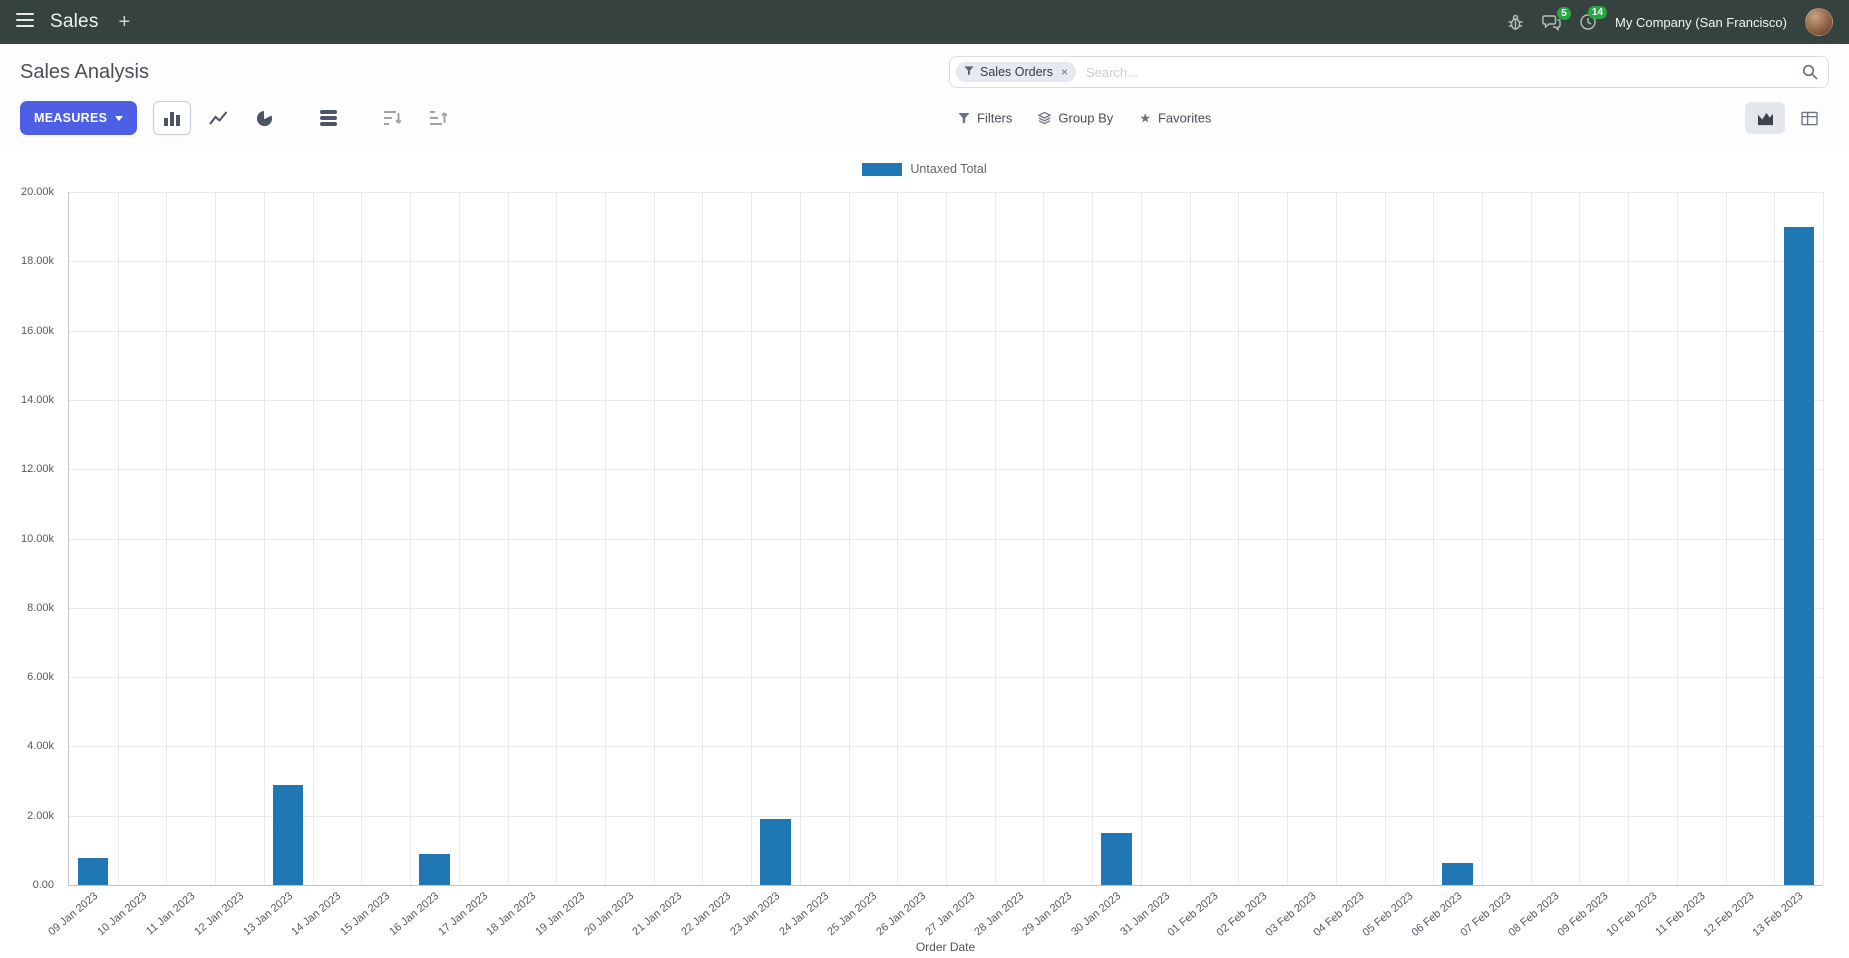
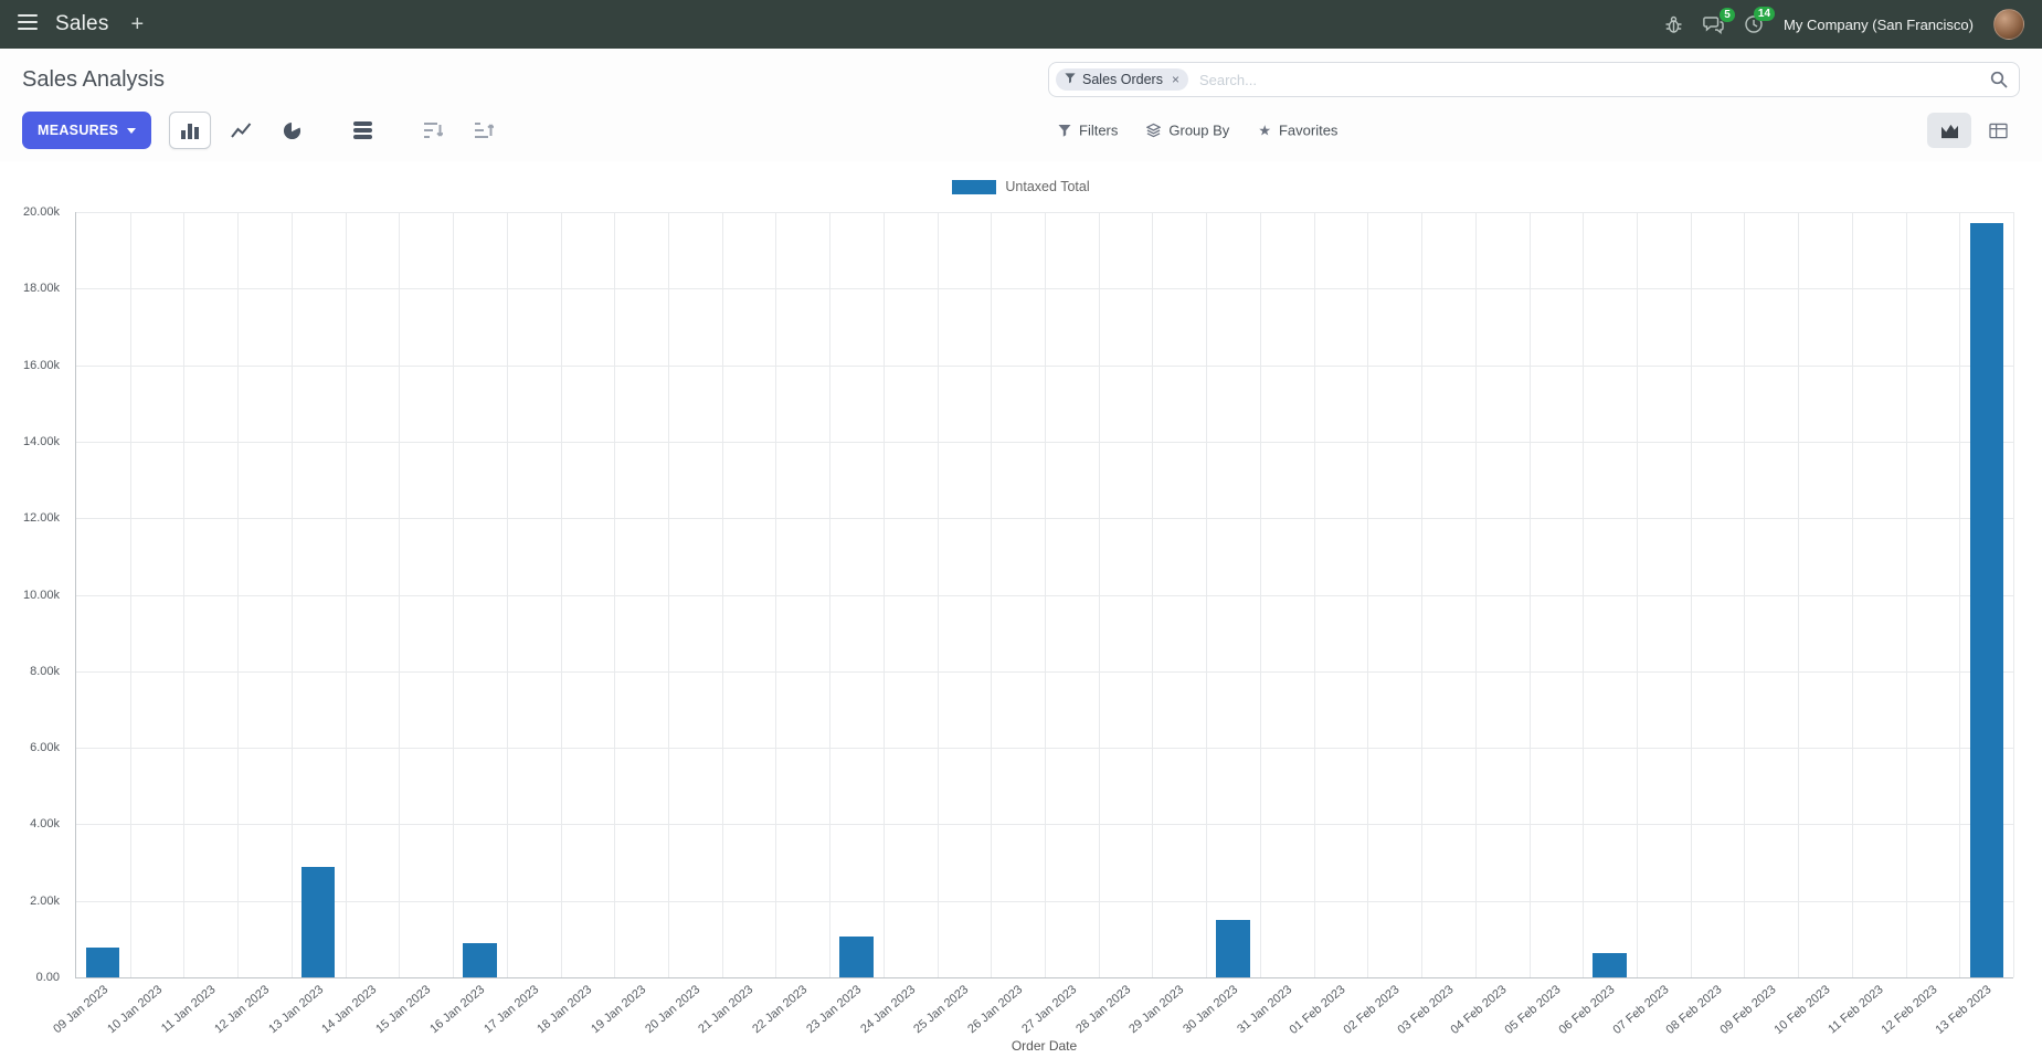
23 Jan 2023: 1.9k -> 1.1k
13 Feb 2023: 19.0k -> 19.7k
